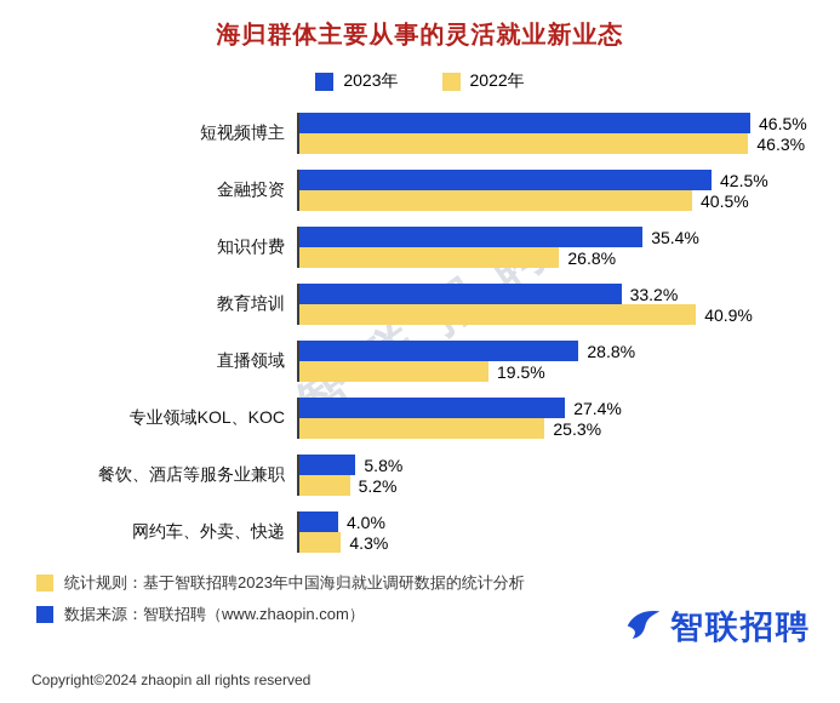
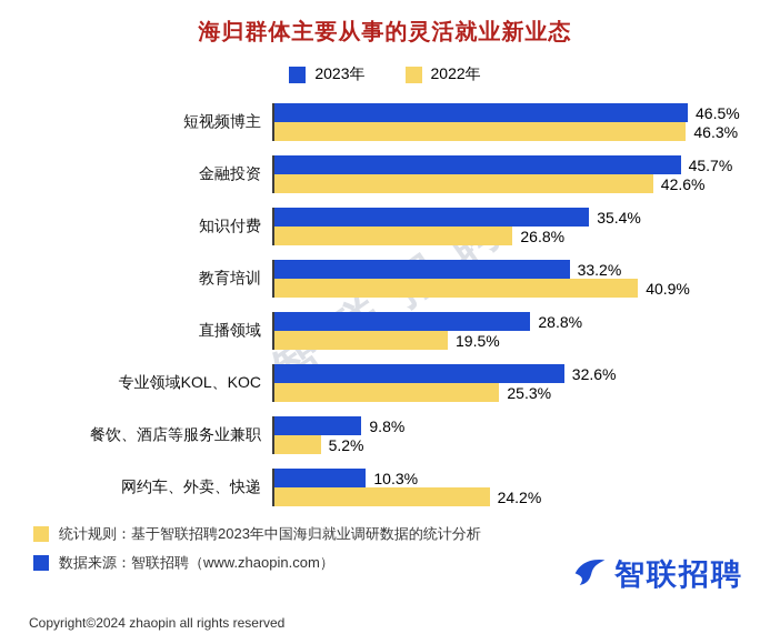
2023年/金融投资: 42.5% -> 45.7%
2022年/金融投资: 40.5% -> 42.6%
2023年/专业领域KOL、KOC: 27.4% -> 32.6%
2023年/餐饮、酒店等服务业兼职: 5.8% -> 9.8%
2023年/网约车、外卖、快递: 4.0% -> 10.3%
2022年/网约车、外卖、快递: 4.3% -> 24.2%
